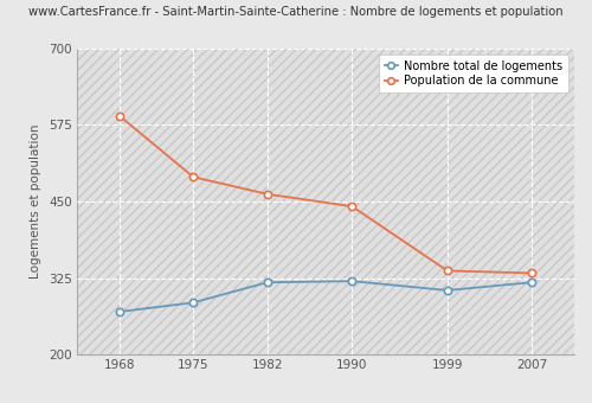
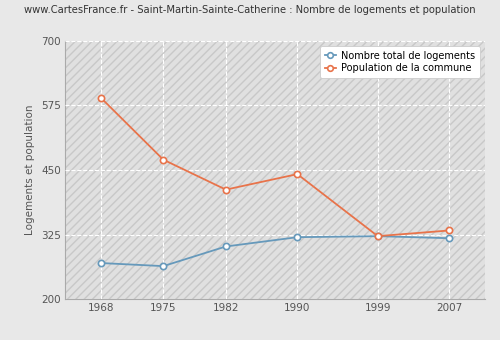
Nombre total de logements/1975: 285 -> 264
Population de la commune/1975: 490 -> 470
Nombre total de logements/1982: 318 -> 302
Population de la commune/1982: 462 -> 412
Nombre total de logements/1999: 305 -> 322
Population de la commune/1999: 337 -> 322
